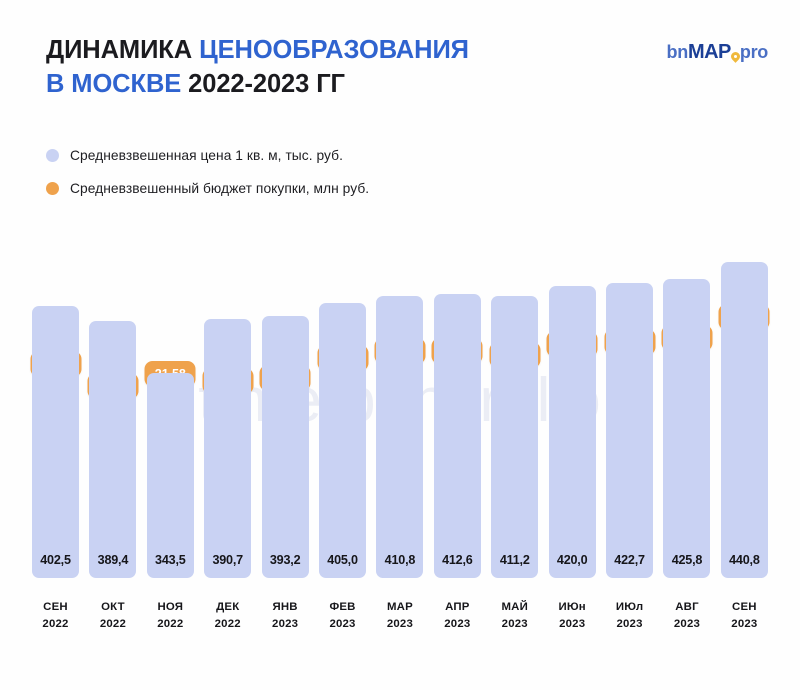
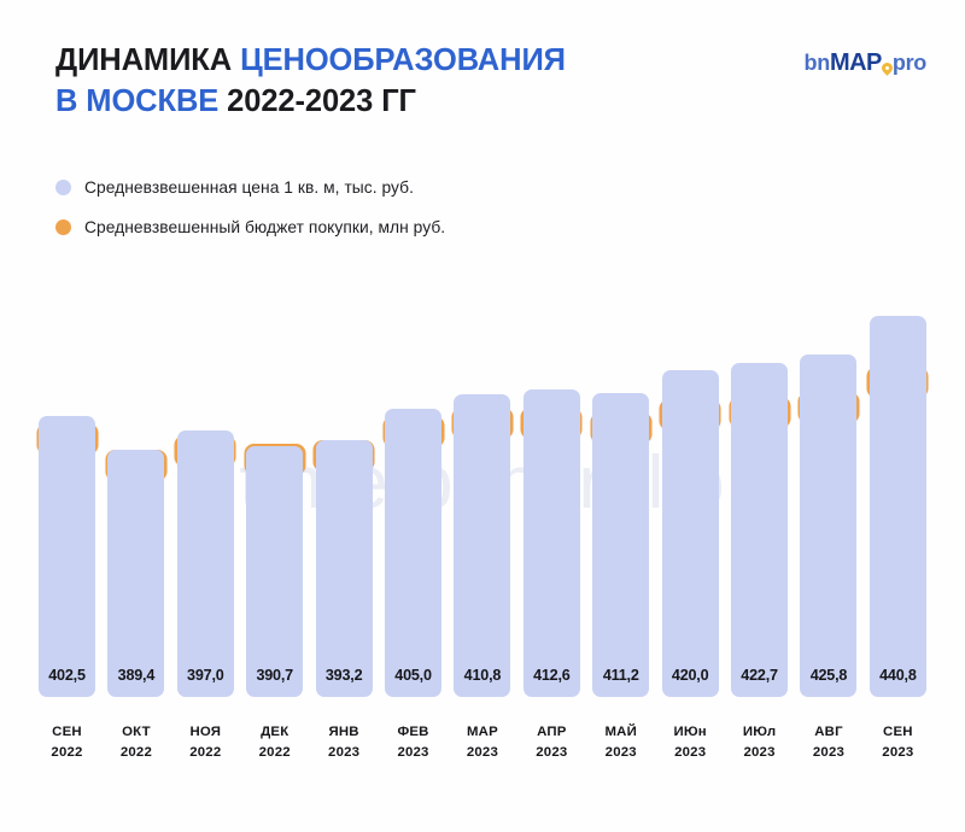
Средневзвешенная цена 1 кв. м, тыс. руб./НОЯ 2022: 343,5 -> 397,0
